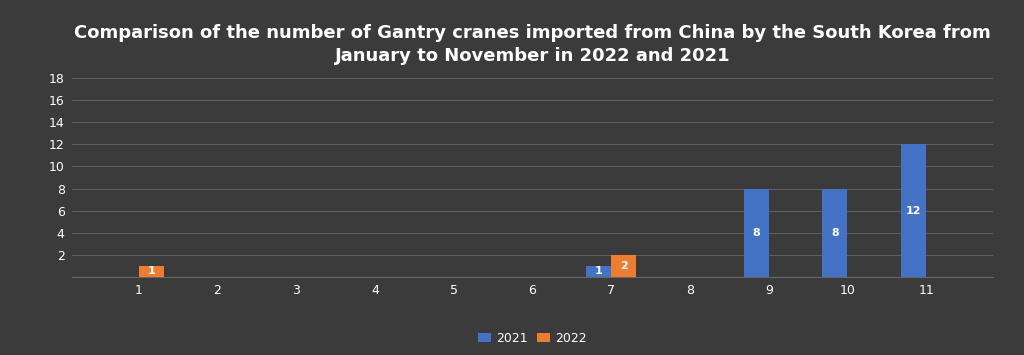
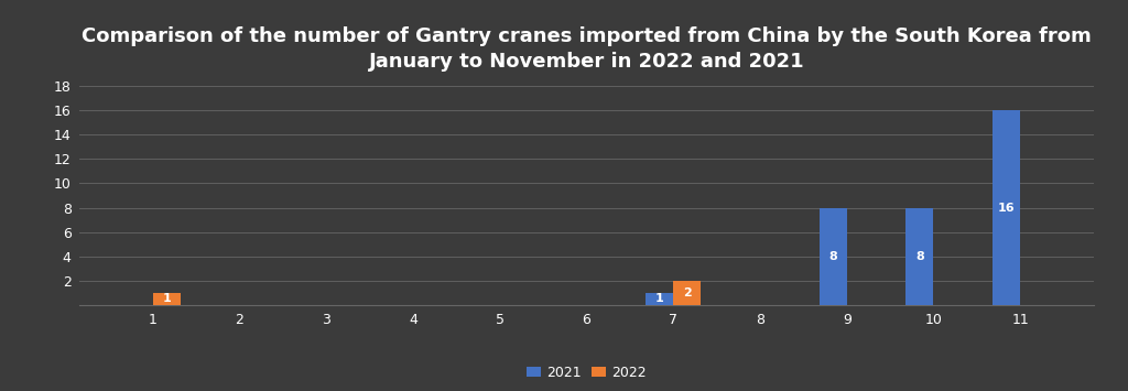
2021/11: 12 -> 16
